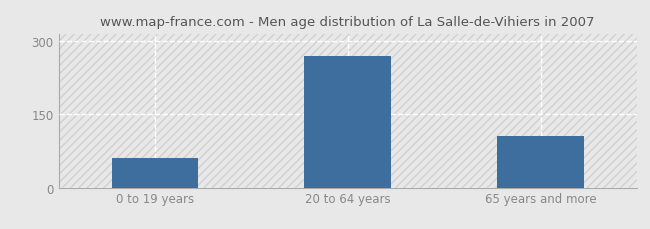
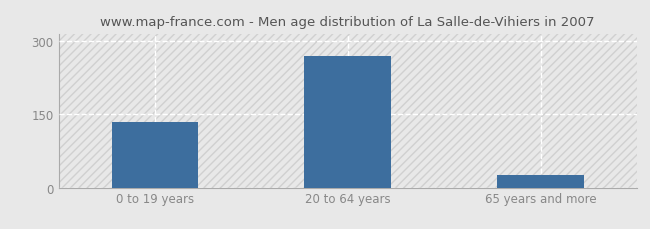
0 to 19 years: 60 -> 135
65 years and more: 105 -> 25
